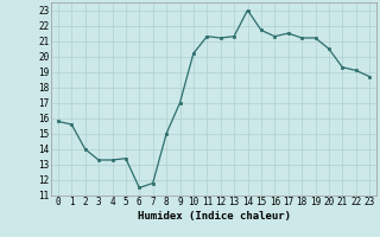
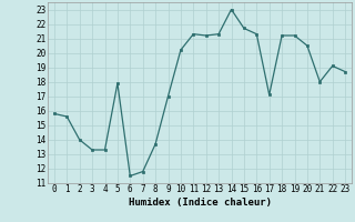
5: 13.4 -> 17.9
8: 15.0 -> 13.7
17: 21.5 -> 17.1
21: 19.3 -> 18.0
